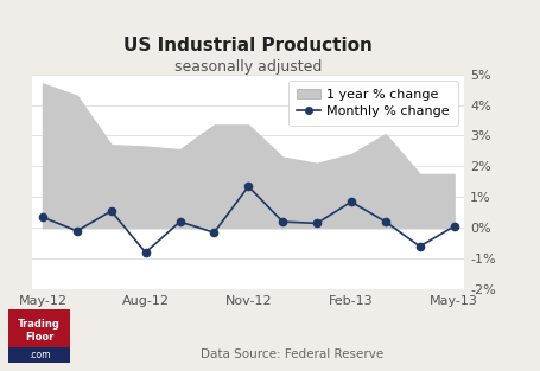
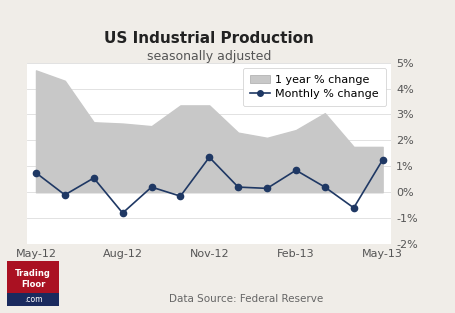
Monthly % change/May-12: 0.35% -> 0.75%
Monthly % change/May-13: 0.05% -> 1.25%
